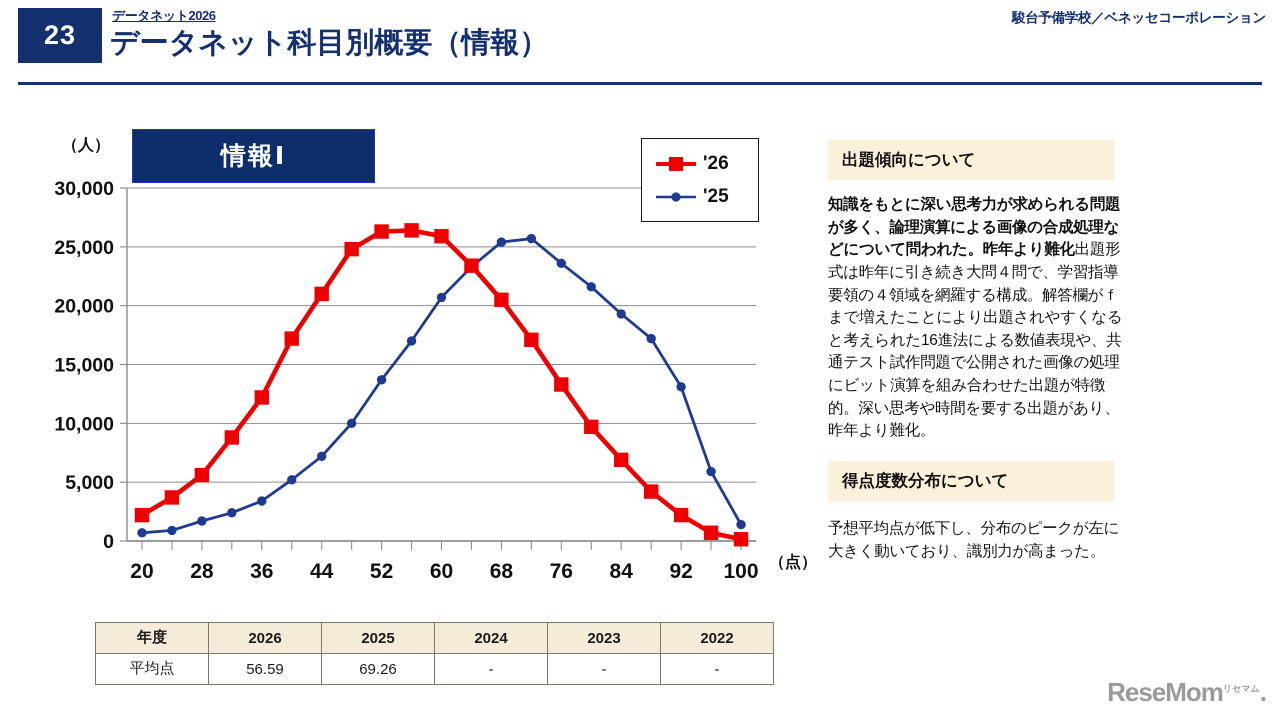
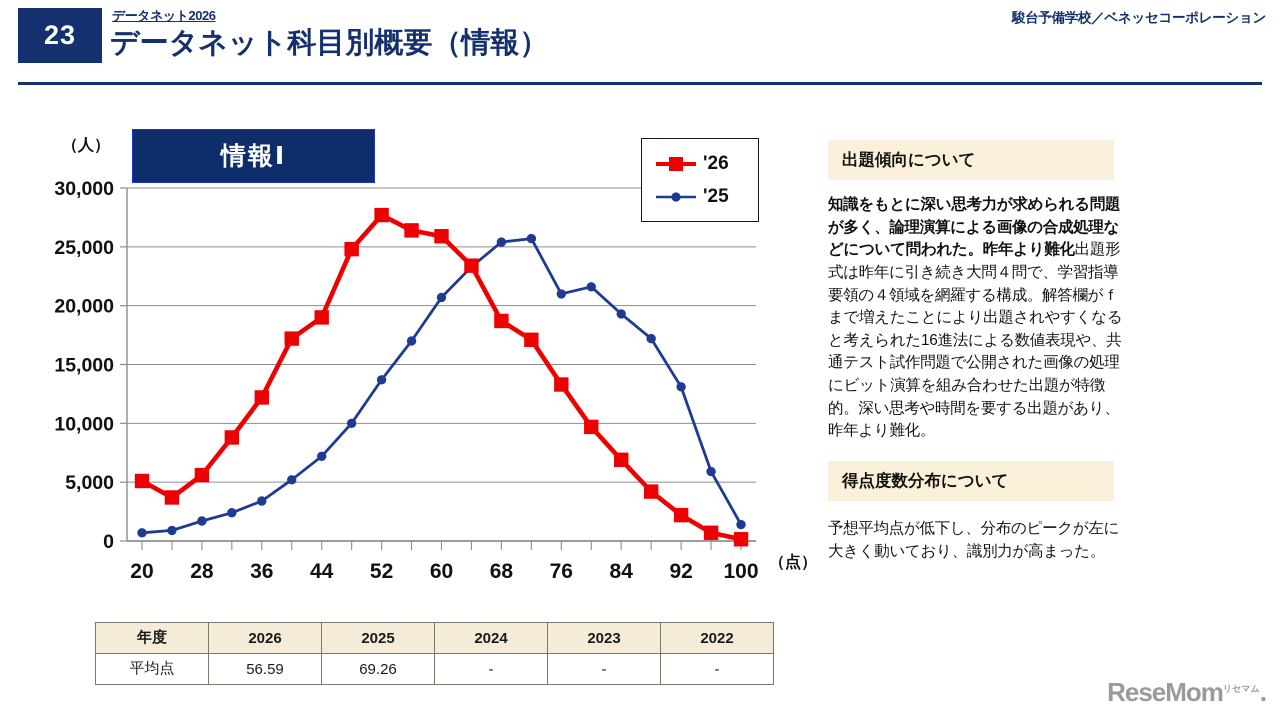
'26/20: 2200 -> 5100
'26/44: 21000 -> 19000
'26/52: 26300 -> 27700
'26/68: 20500 -> 18700
'25/76: 23600 -> 21000
